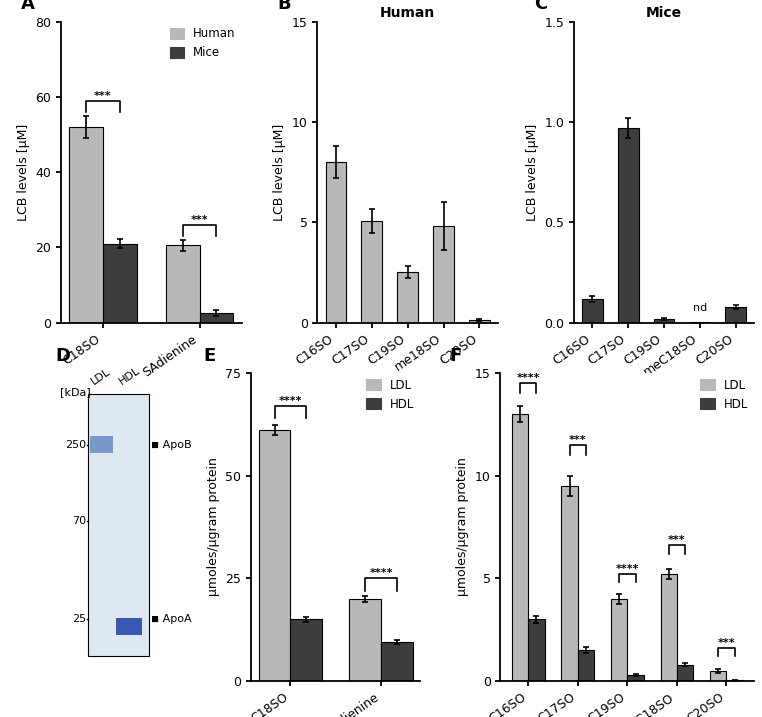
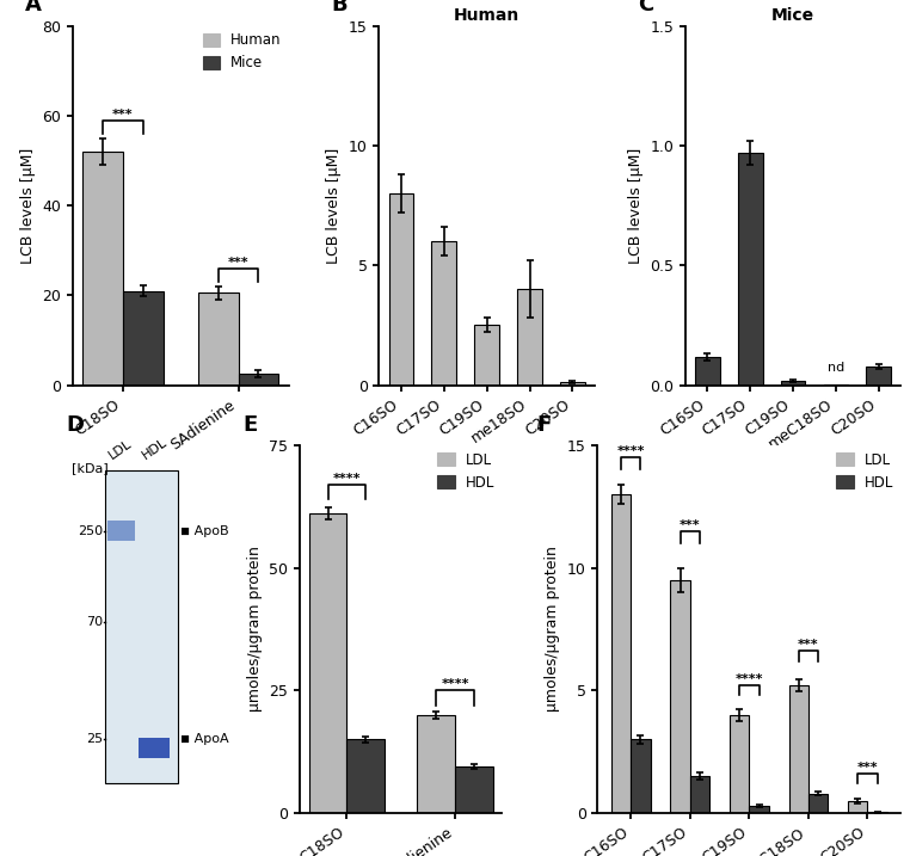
Human/C17SO: 5.05 -> 6.00
Human/me18SO: 4.80 -> 4.00
